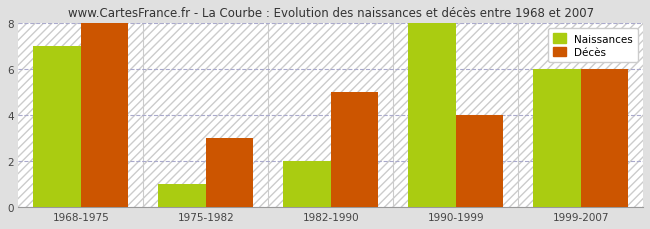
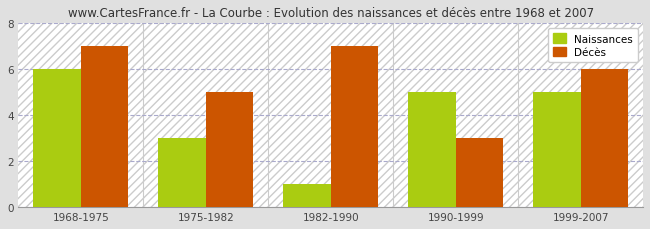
Naissances/1968-1975: 7 -> 6
Décès/1968-1975: 8 -> 7
Naissances/1975-1982: 1 -> 3
Décès/1975-1982: 3 -> 5
Naissances/1982-1990: 2 -> 1
Décès/1982-1990: 5 -> 7
Naissances/1990-1999: 8 -> 5
Décès/1990-1999: 4 -> 3
Naissances/1999-2007: 6 -> 5
